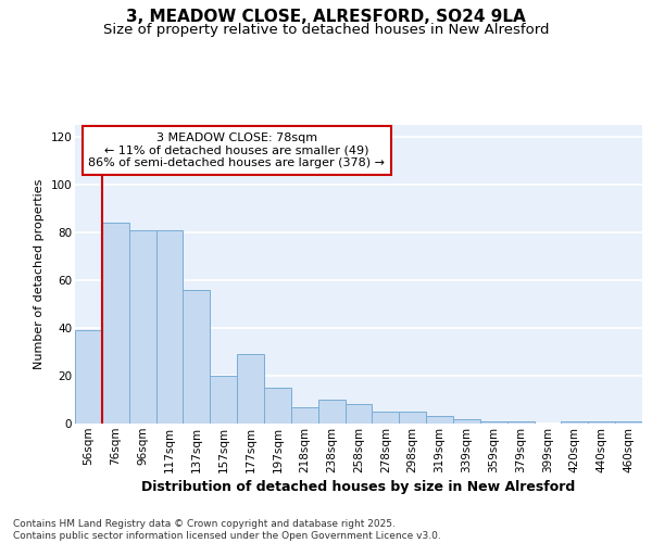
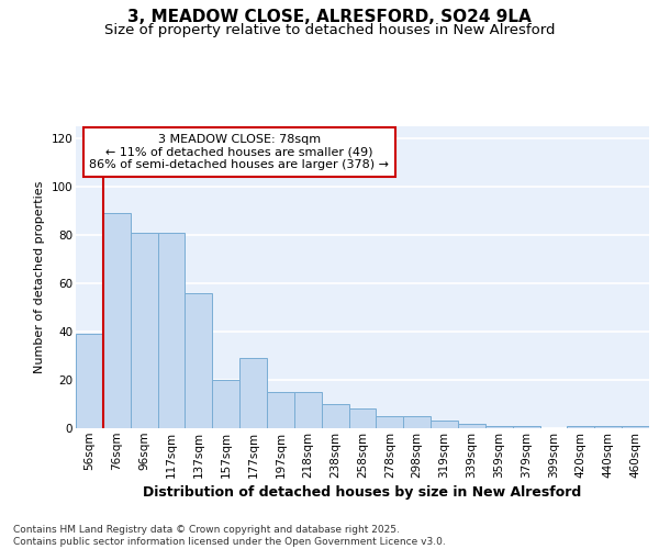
76sqm: 84 -> 89
218sqm: 7 -> 15
